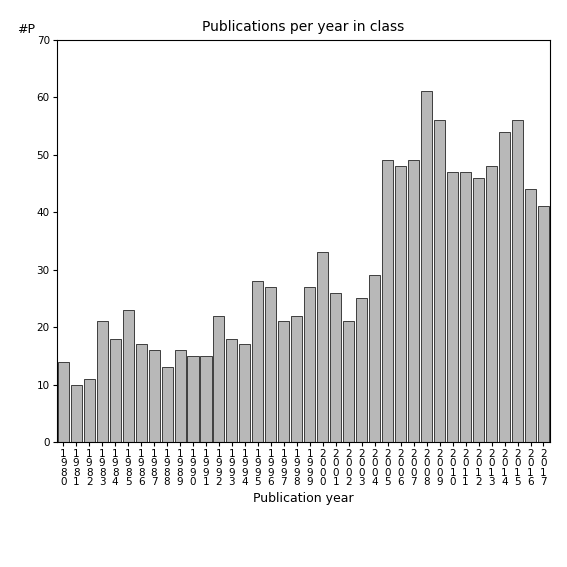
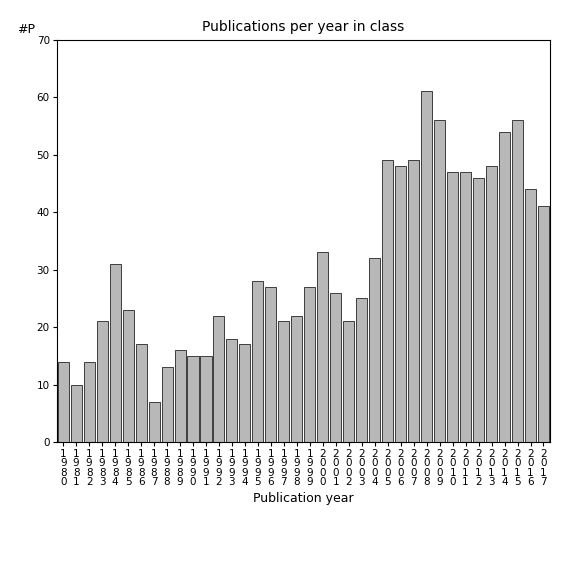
1 9 8 2: 11 -> 14
1 9 8 4: 18 -> 31
1 9 8 7: 16 -> 7
2 0 0 4: 29 -> 32
